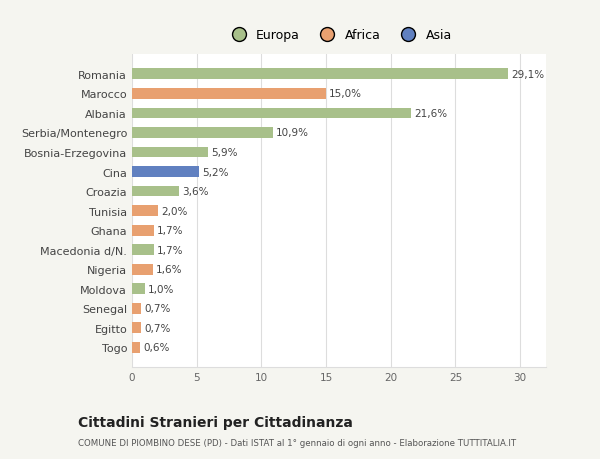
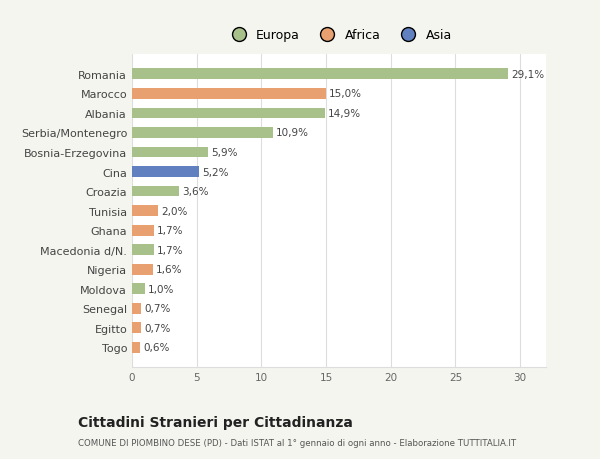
Albania: 21,6% -> 14,9%
